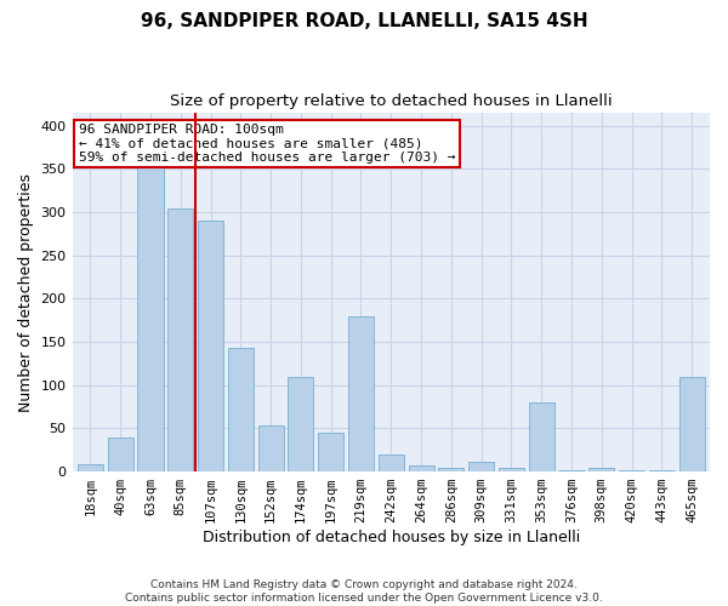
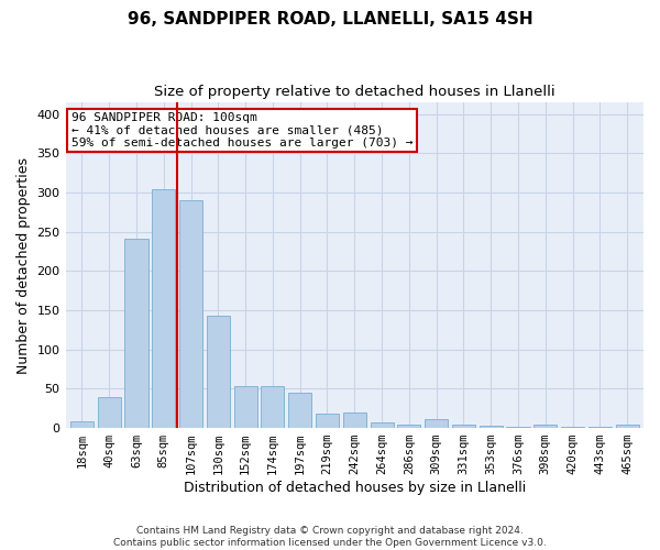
63sqm: 354 -> 241
174sqm: 110 -> 54
219sqm: 180 -> 18
353sqm: 80 -> 3
465sqm: 110 -> 4
